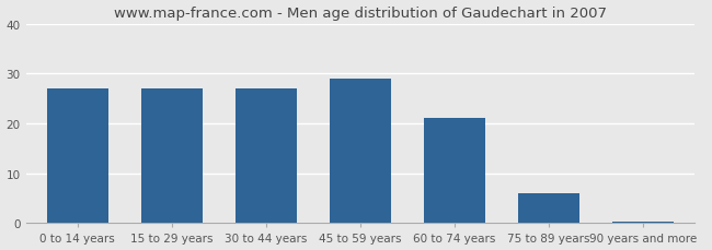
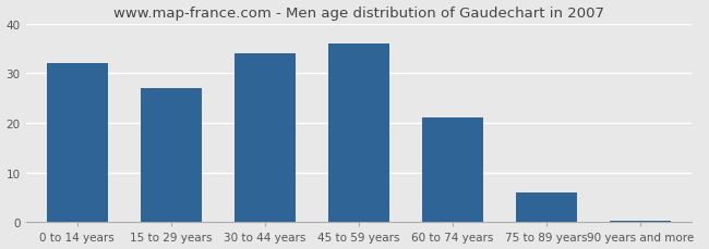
0 to 14 years: 27.0 -> 32.0
30 to 44 years: 27.0 -> 34.0
45 to 59 years: 29.0 -> 36.0
